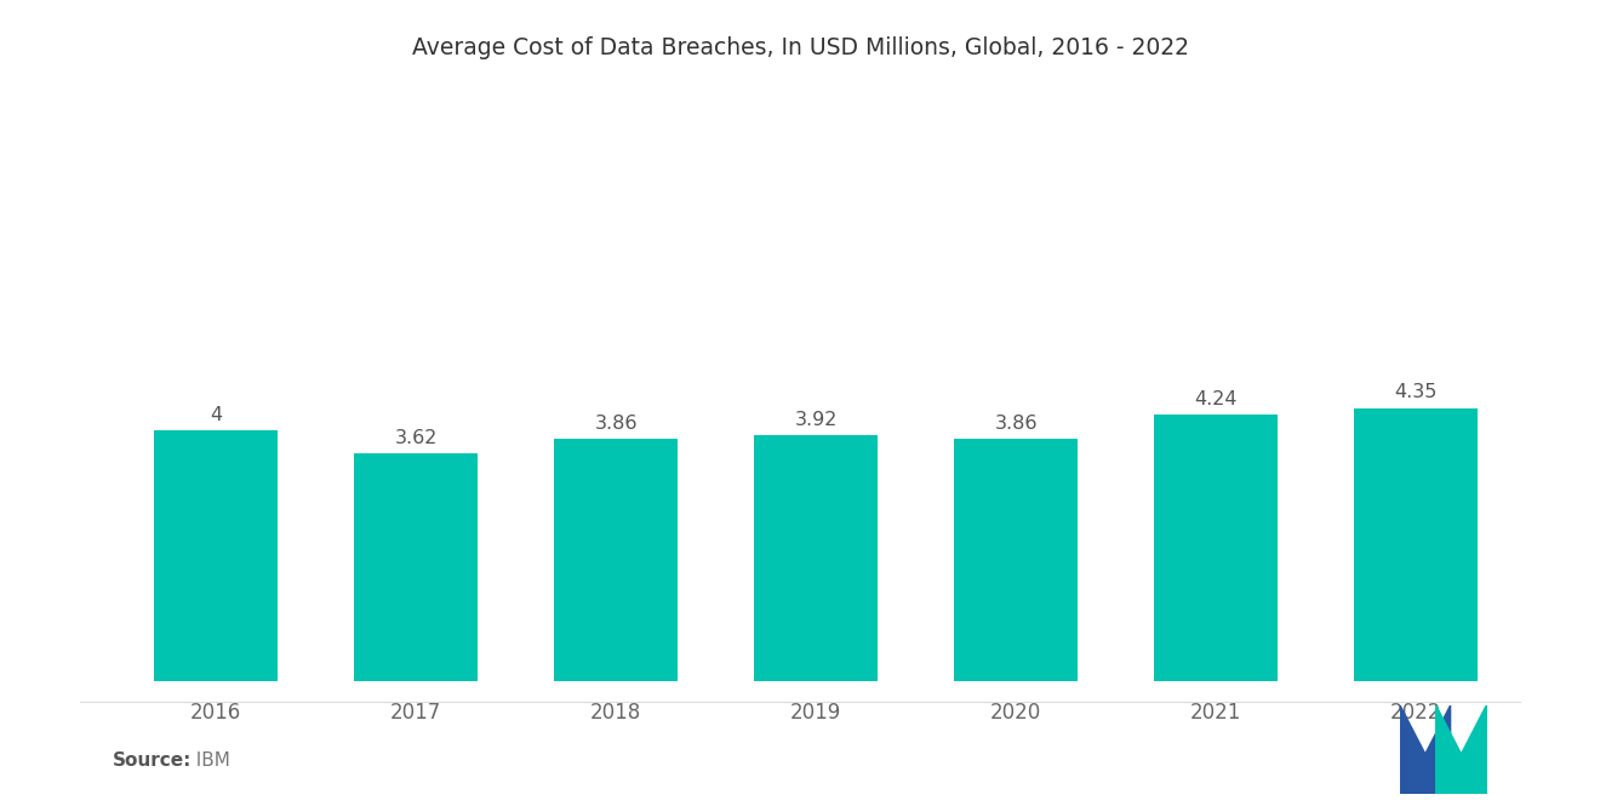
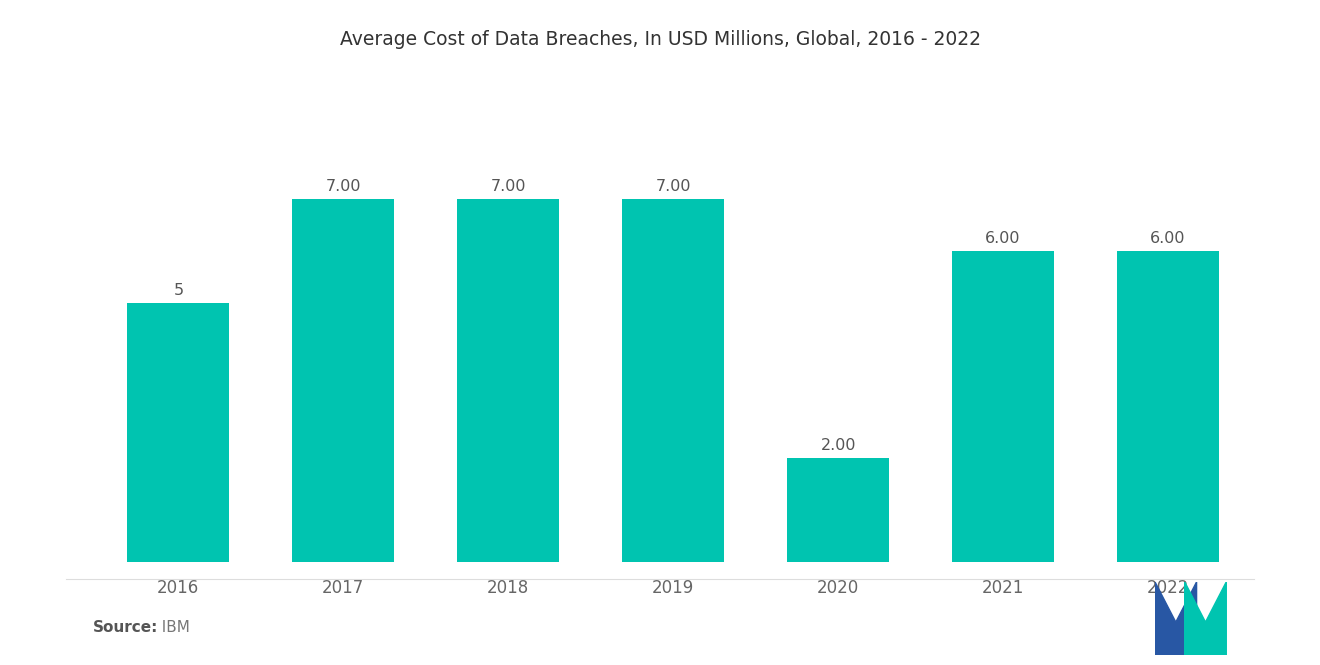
2016: 4 -> 5
2017: 3.62 -> 7.00
2018: 3.86 -> 7.00
2019: 3.92 -> 7.00
2020: 3.86 -> 2.00
2021: 4.24 -> 6.00
2022: 4.35 -> 6.00
